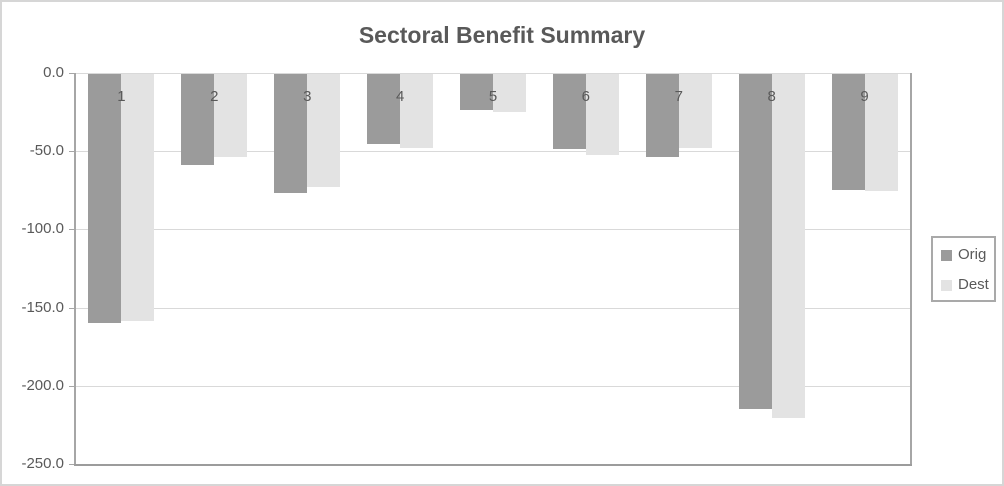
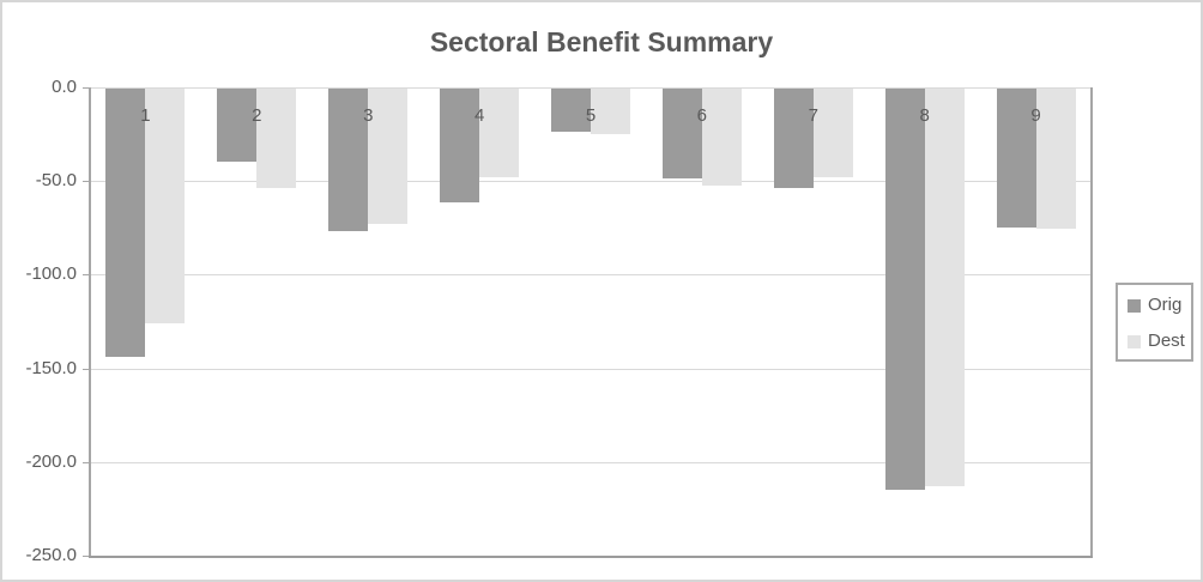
Orig/1: -159 -> -143
Dest/1: -158 -> -125
Orig/2: -58 -> -39
Orig/4: -45 -> -61
Dest/8: -220 -> -212
